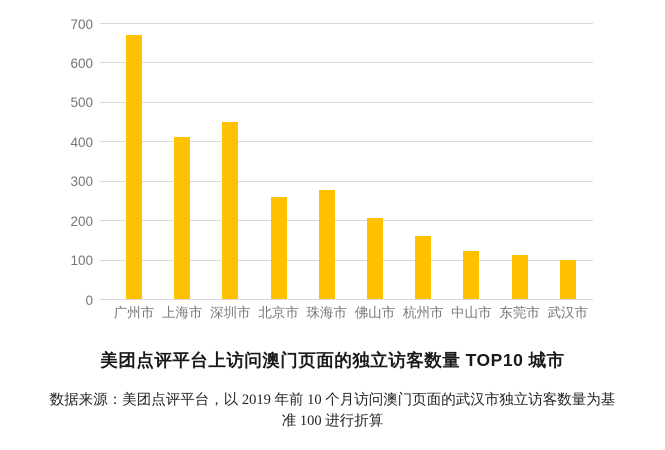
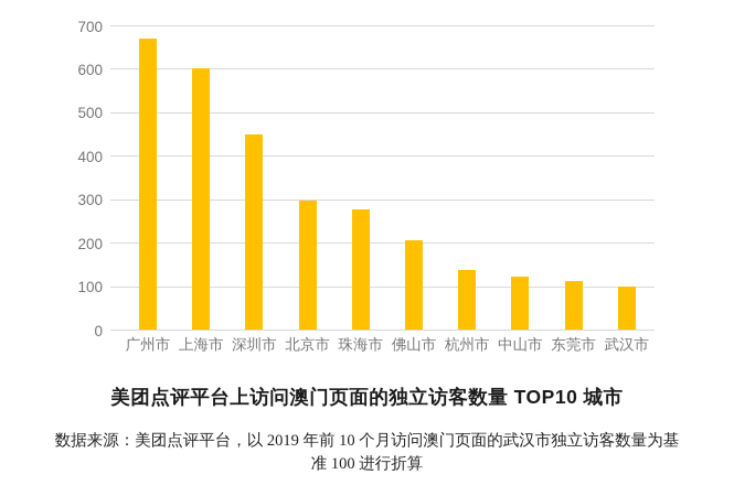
上海市: 410 -> 600
北京市: 260 -> 300
杭州市: 160 -> 140
